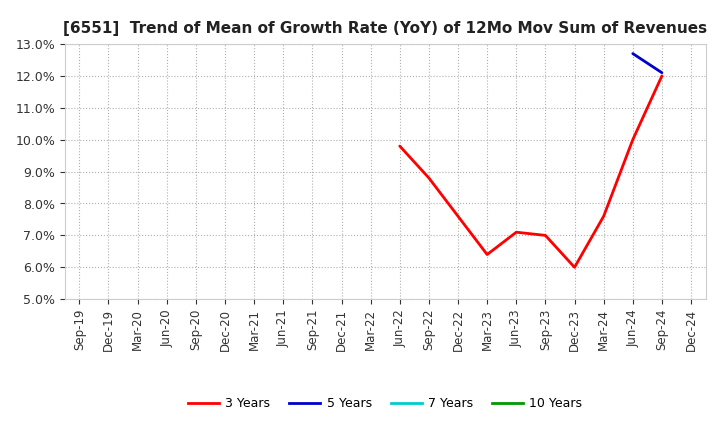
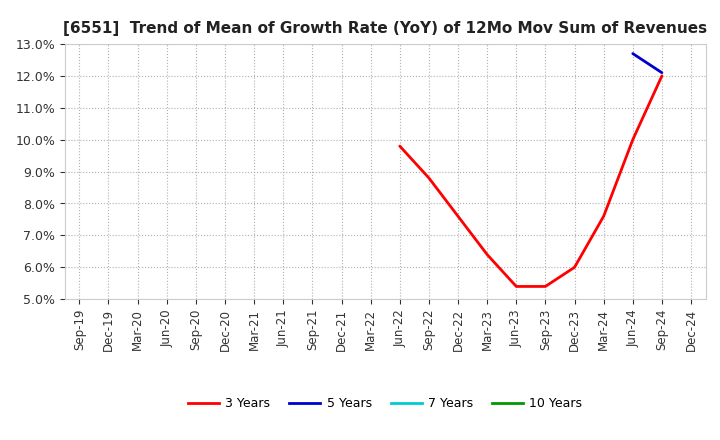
Jun-23: 7.1% -> 5.4%
Sep-23: 7.0% -> 5.4%
